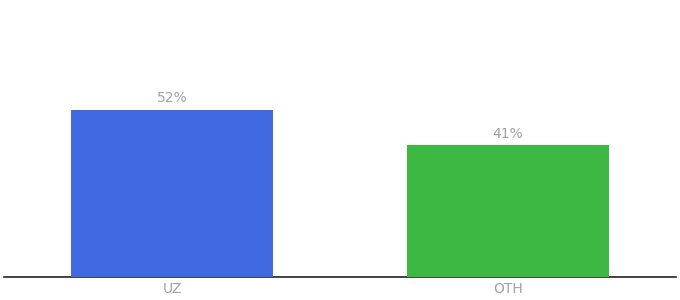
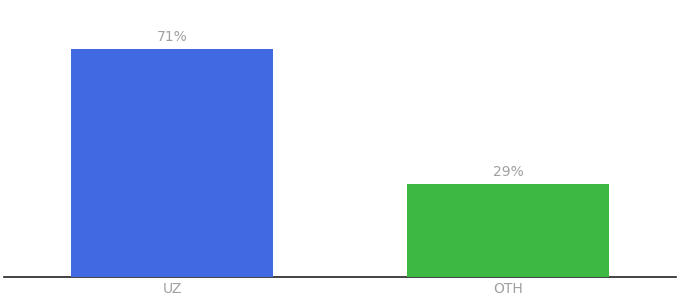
UZ: 52% -> 71%
OTH: 41% -> 29%
